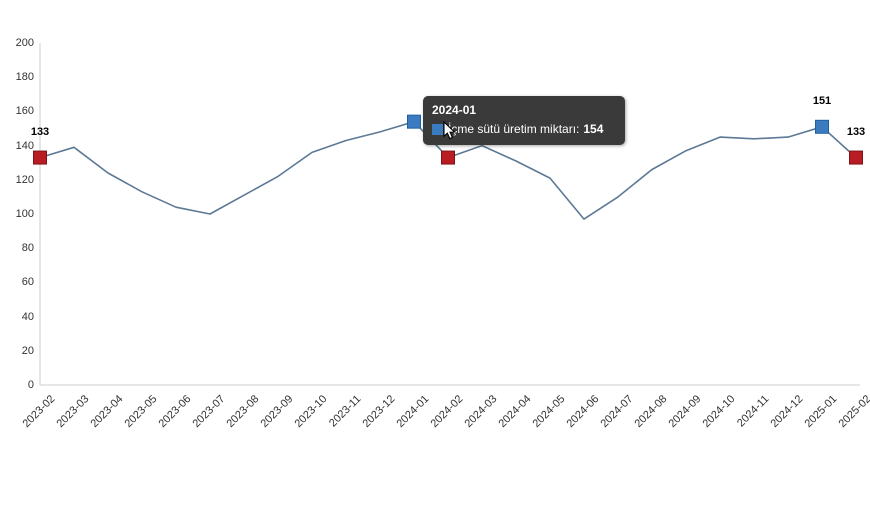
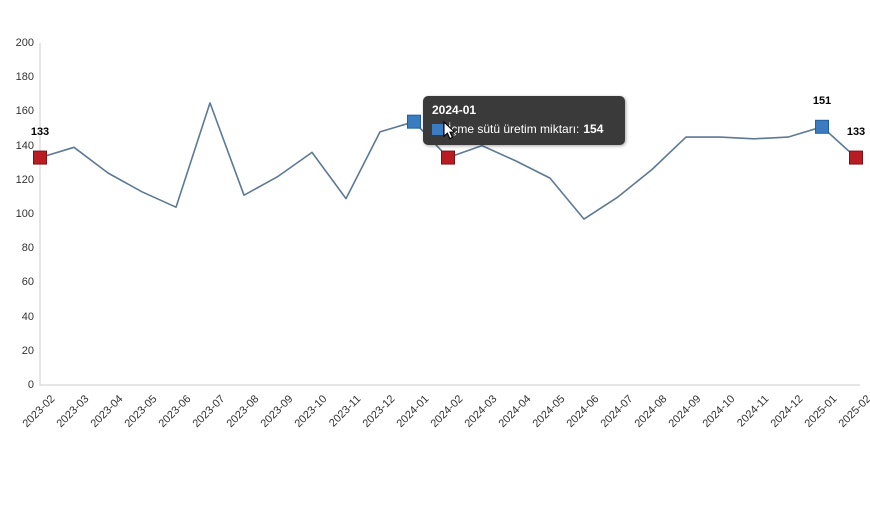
2023-07: 100 -> 165
2023-11: 143 -> 109
2024-09: 137 -> 145
